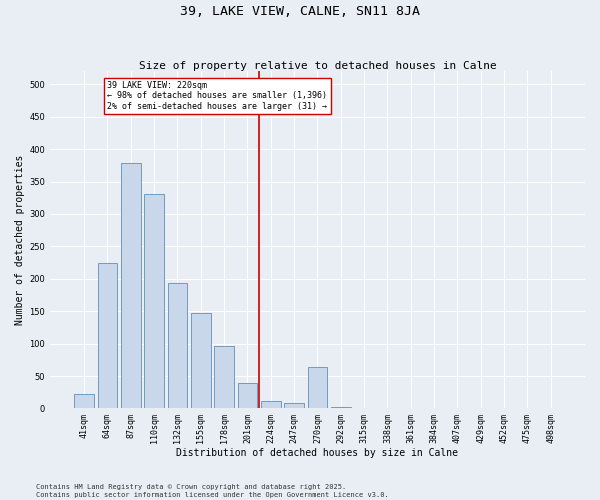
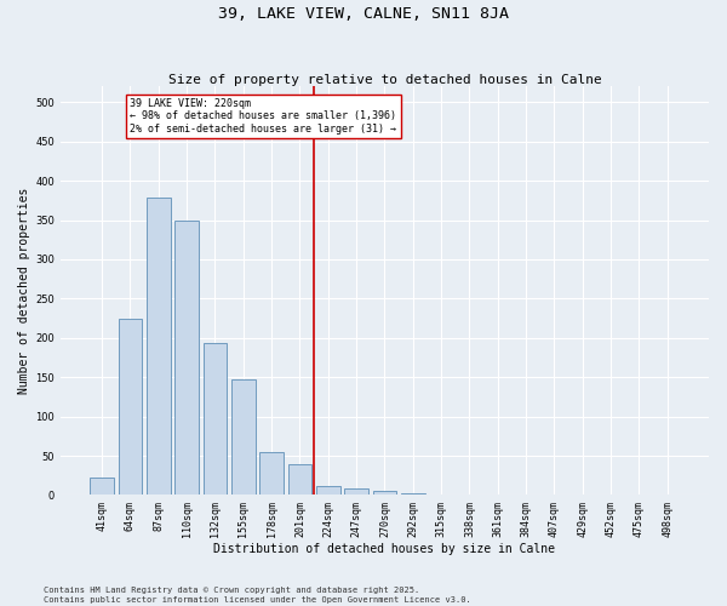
110sqm: 330 -> 350
178sqm: 96 -> 55
270sqm: 64 -> 5
